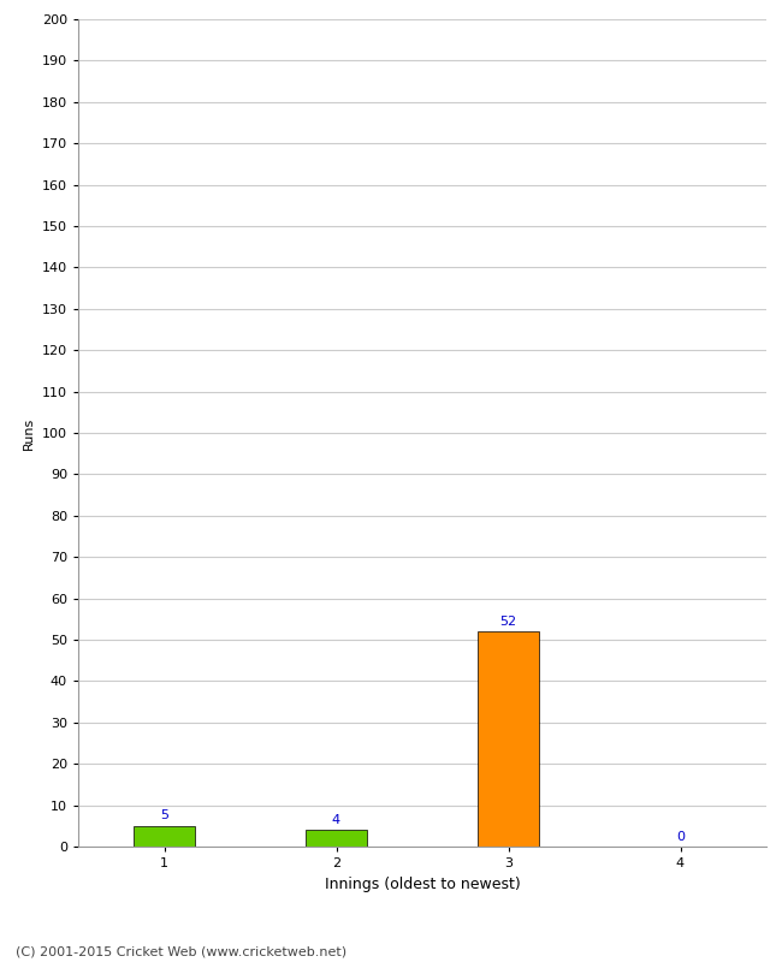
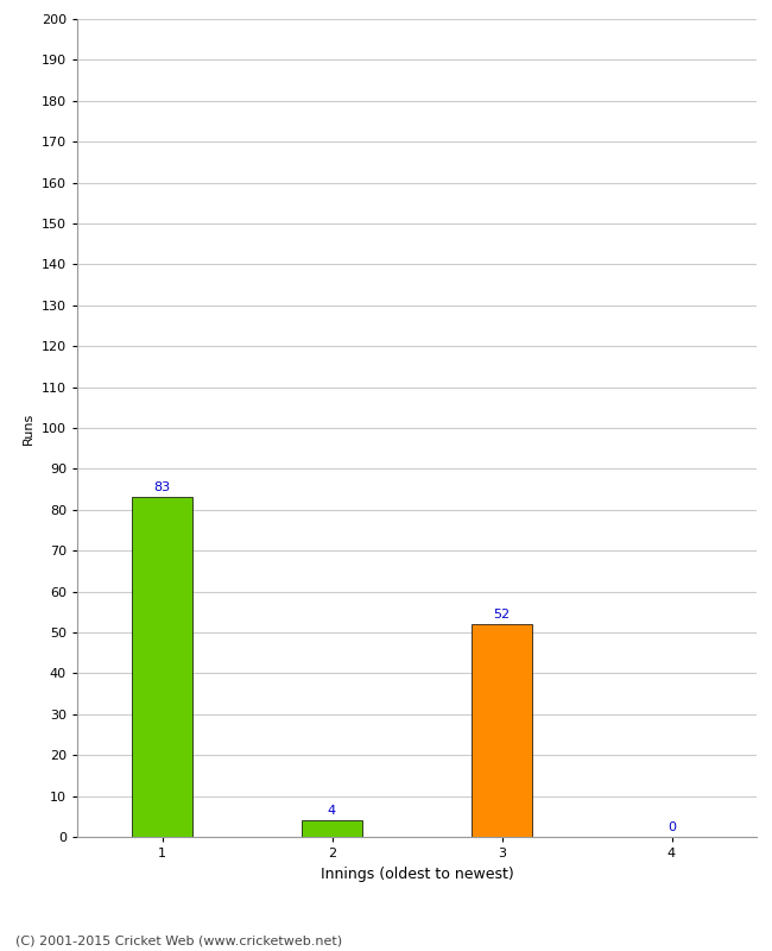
1: 5 -> 83
